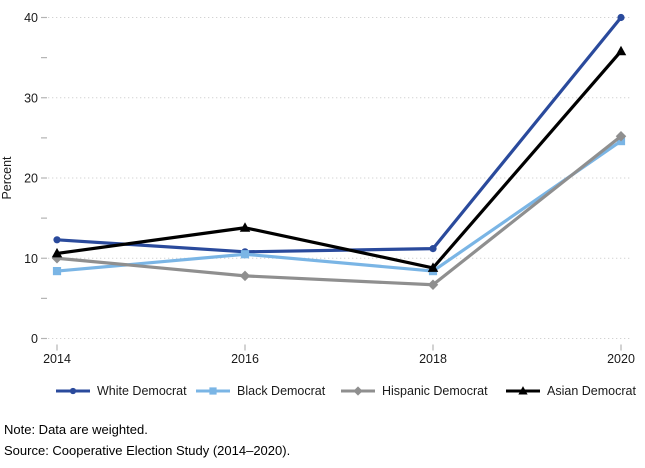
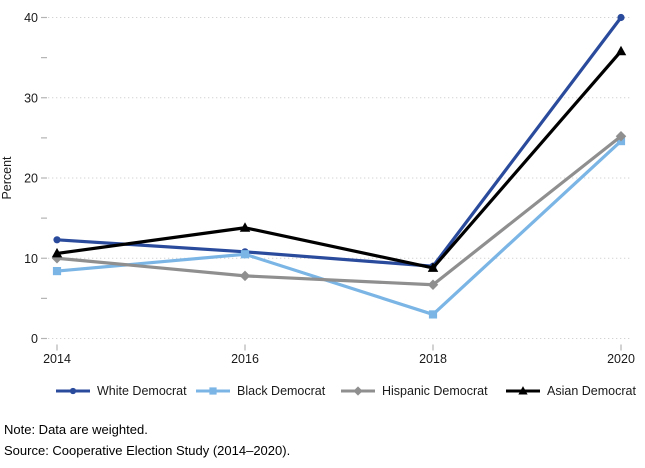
White Democrat/2018: 11 -> 9
Black Democrat/2018: 8 -> 3
